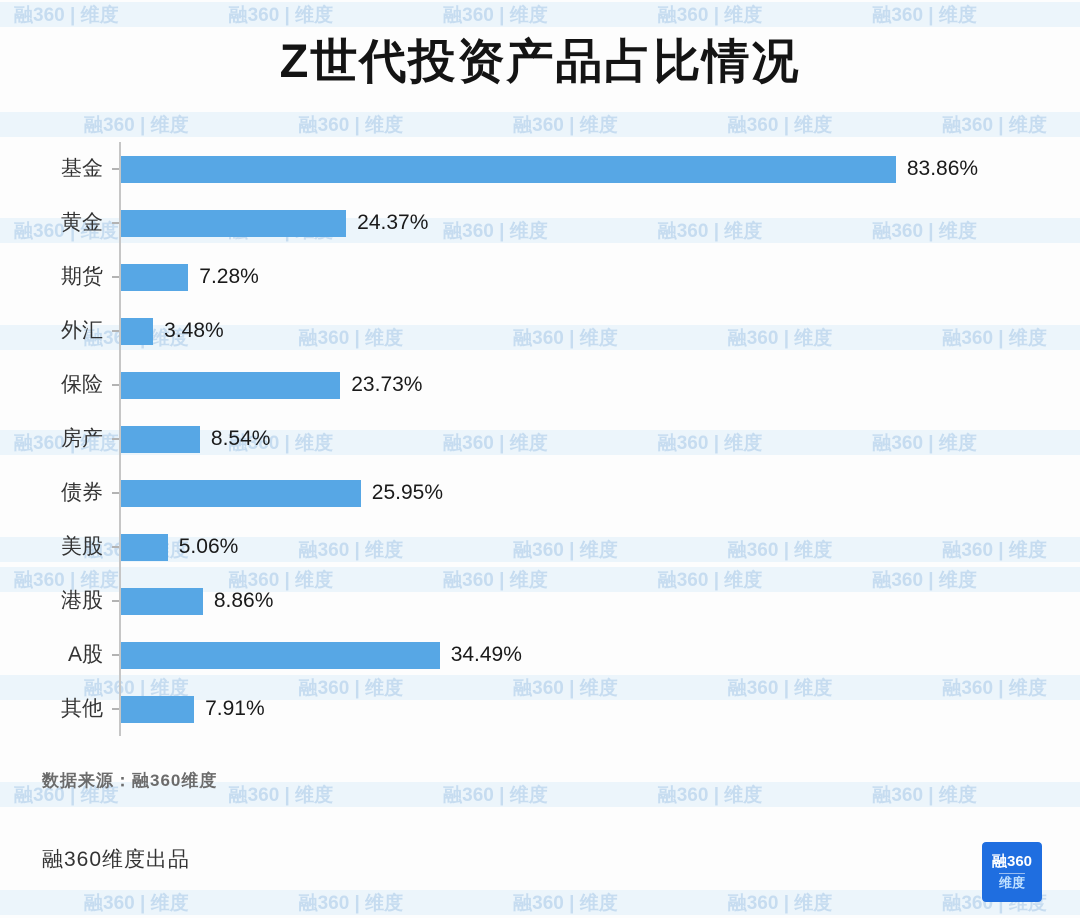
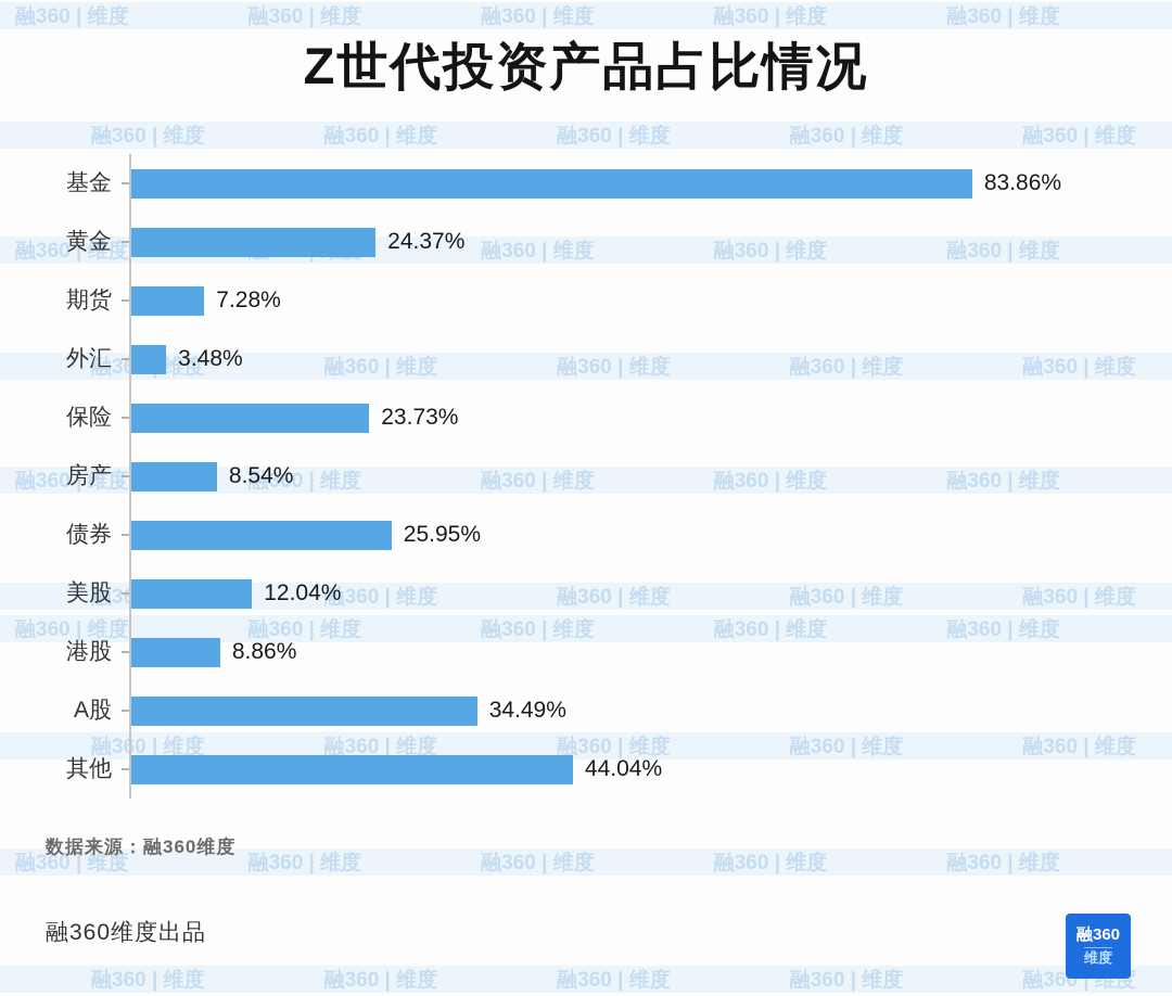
美股: 5.06% -> 12.04%
其他: 7.91% -> 44.04%
